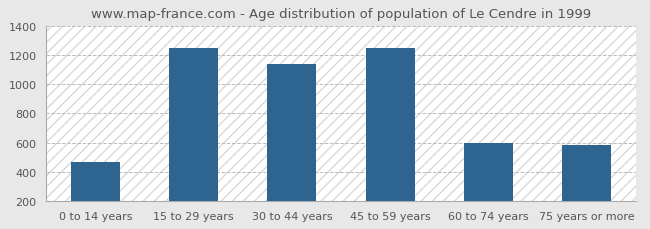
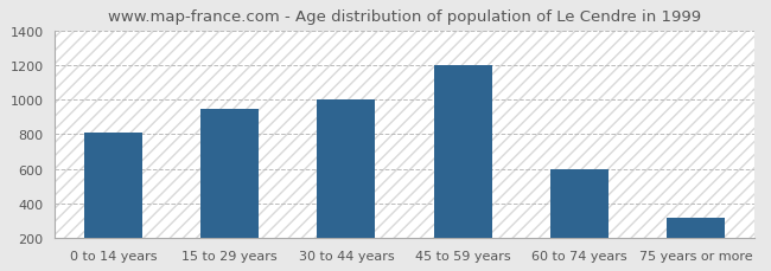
0 to 14 years: 470 -> 810
15 to 29 years: 1250 -> 940
30 to 44 years: 1140 -> 1000
45 to 59 years: 1250 -> 1200
75 years or more: 580 -> 320
